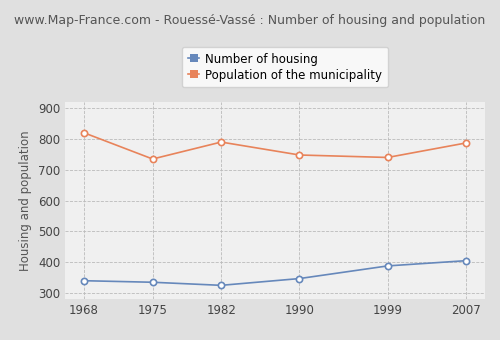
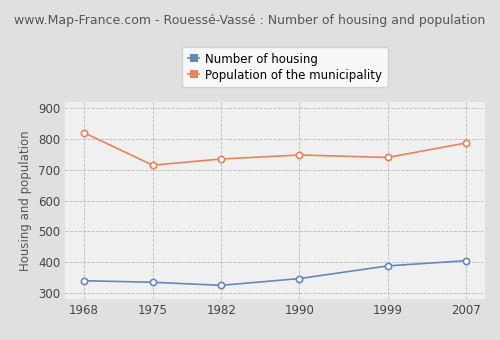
Population of the municipality/1975: 735 -> 715
Population of the municipality/1982: 790 -> 735
